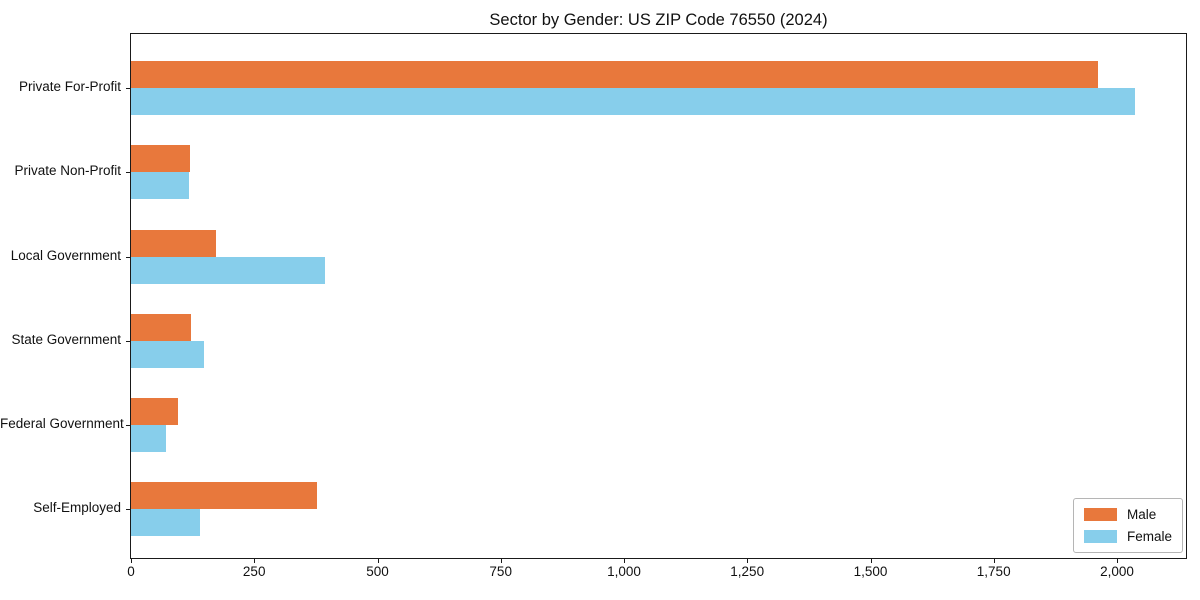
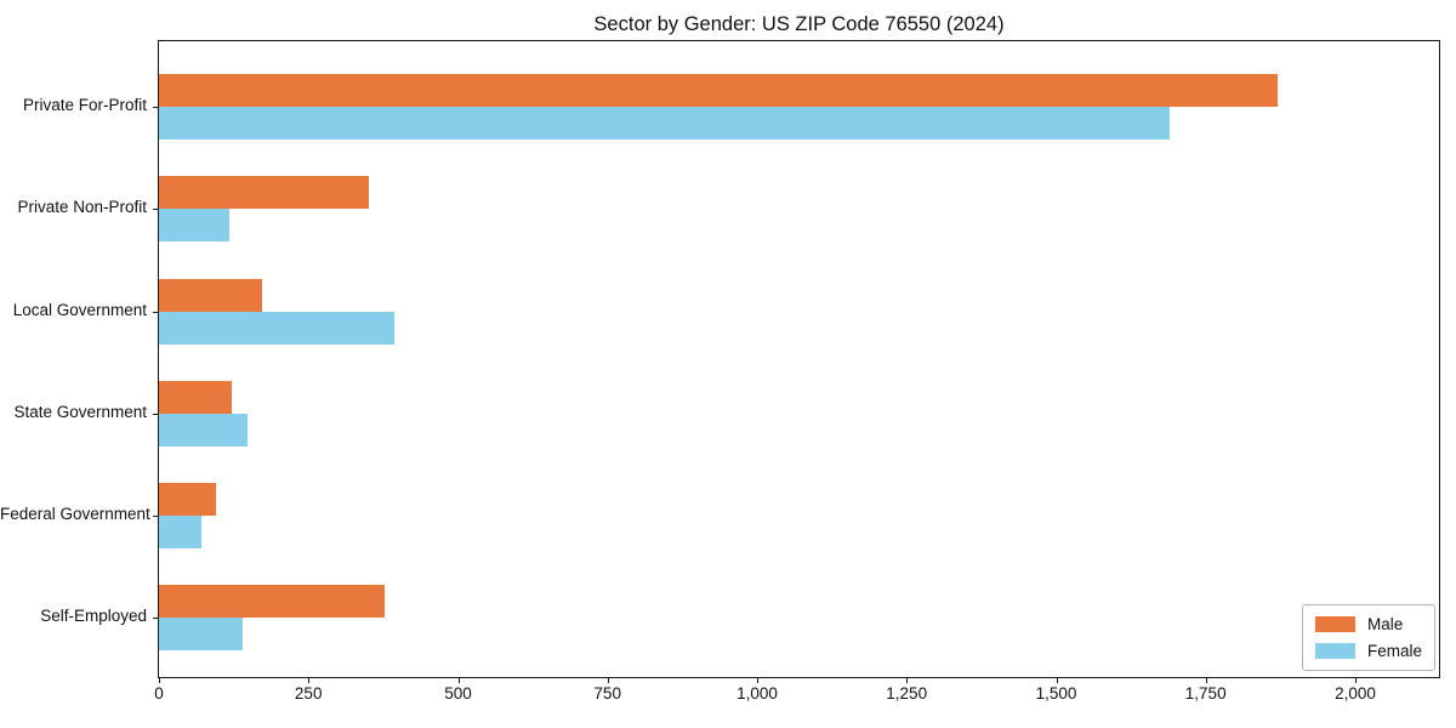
Male/Private For-Profit: 1960 -> 1870
Female/Private For-Profit: 2040 -> 1690
Male/Private Non-Profit: 120 -> 350
